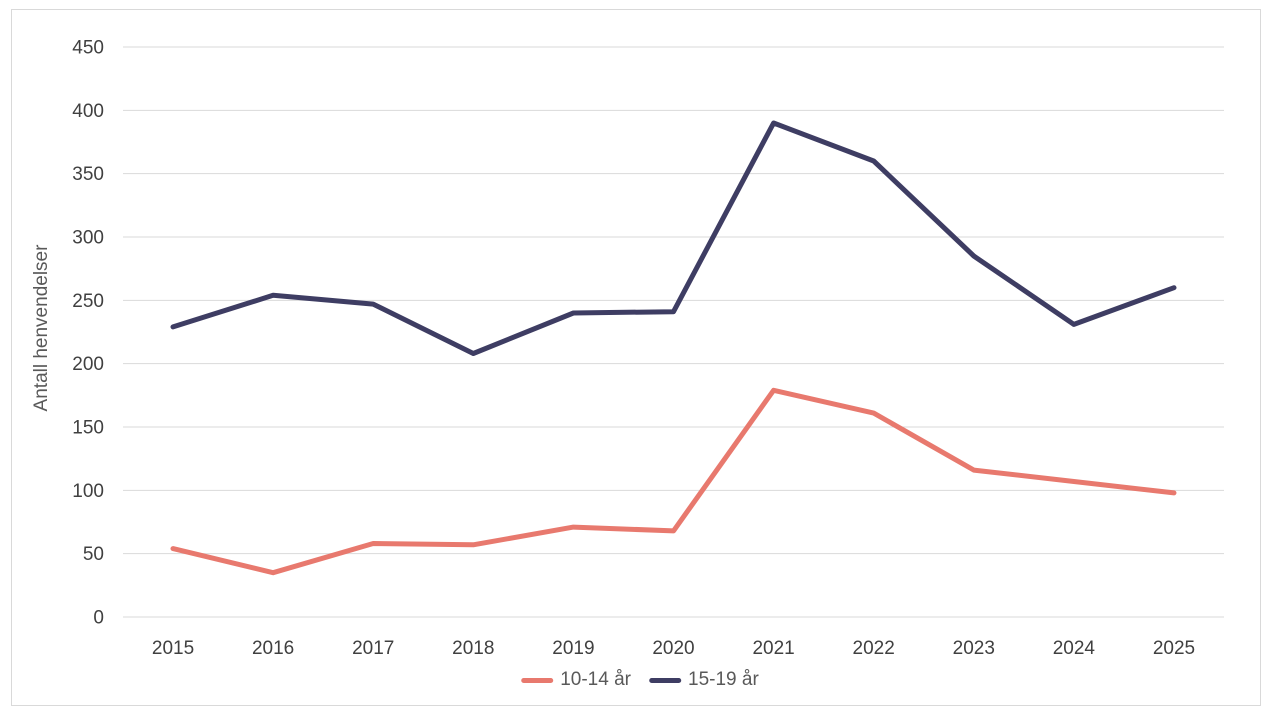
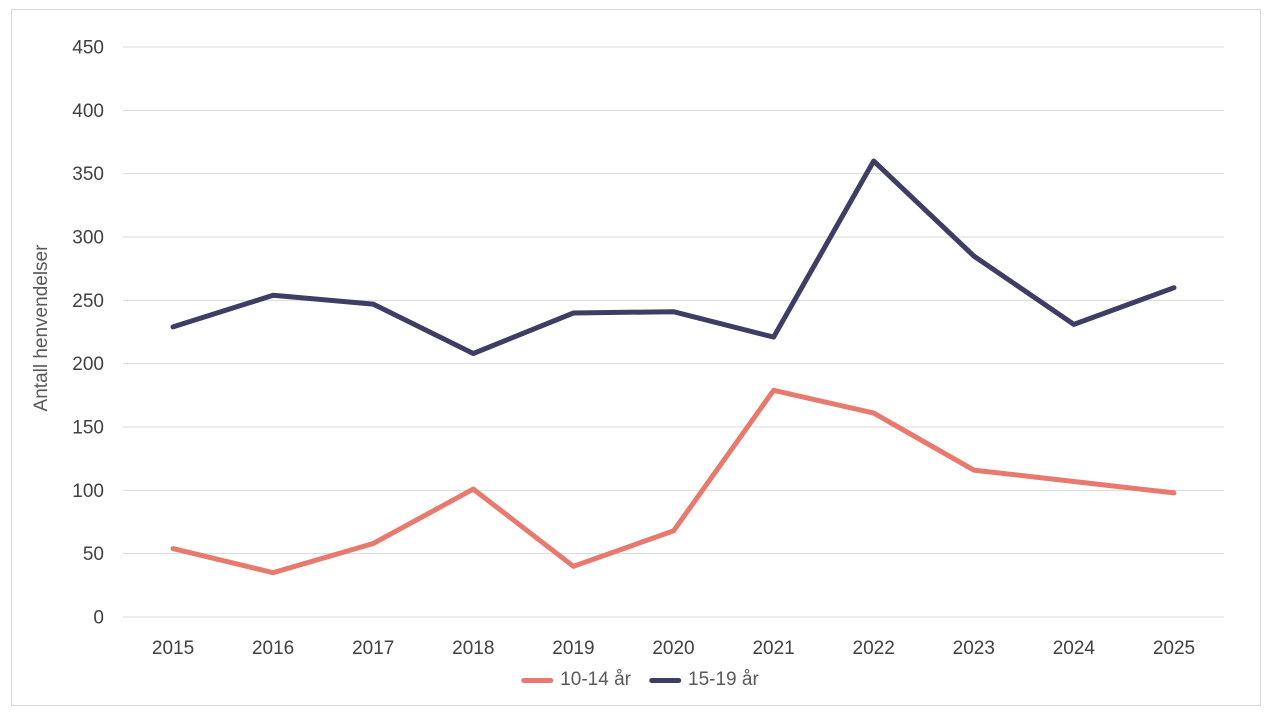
10-14 år/2018: 57 -> 101
10-14 år/2019: 71 -> 40
15-19 år/2021: 390 -> 221
